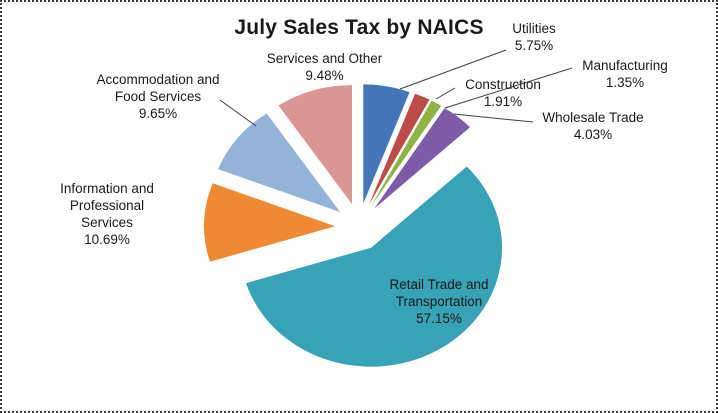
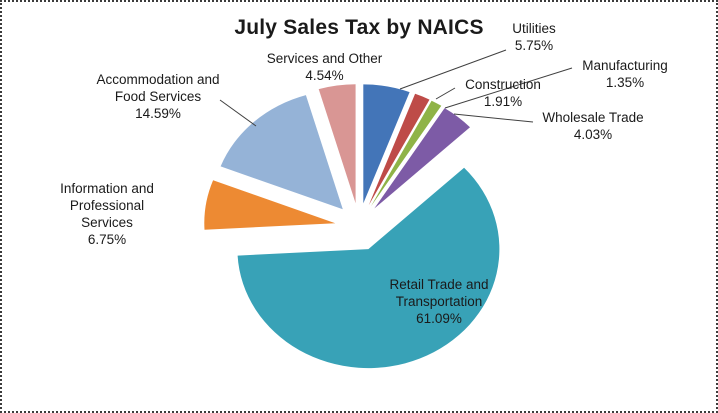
Retail Trade and Transportation: 57.15% -> 61.09%
Information and Professional Services: 10.69% -> 6.75%
Accommodation and Food Services: 9.65% -> 14.59%
Services and Other: 9.48% -> 4.54%
